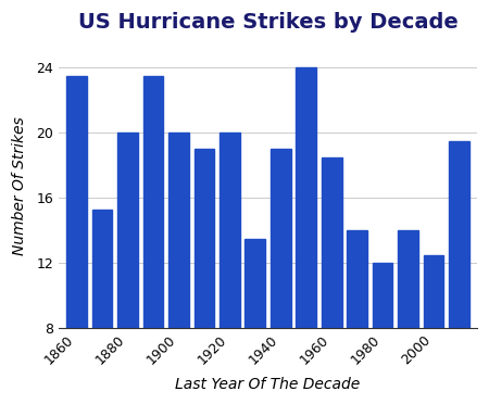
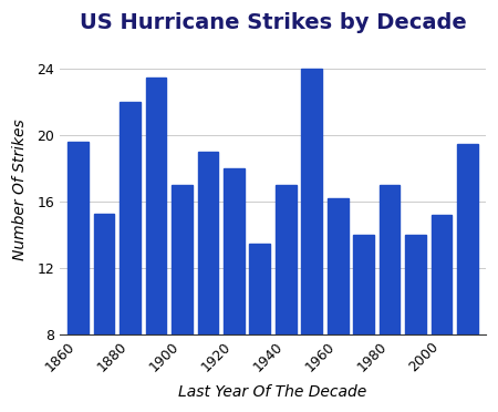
1860: 23.5 -> 19.6
1880: 20.0 -> 22.0
1900: 20.0 -> 17.0
1920: 20.0 -> 18.0
1940: 19.0 -> 17.0
1960: 18.5 -> 16.2
1980: 12.0 -> 17.0
2000: 12.5 -> 15.2
